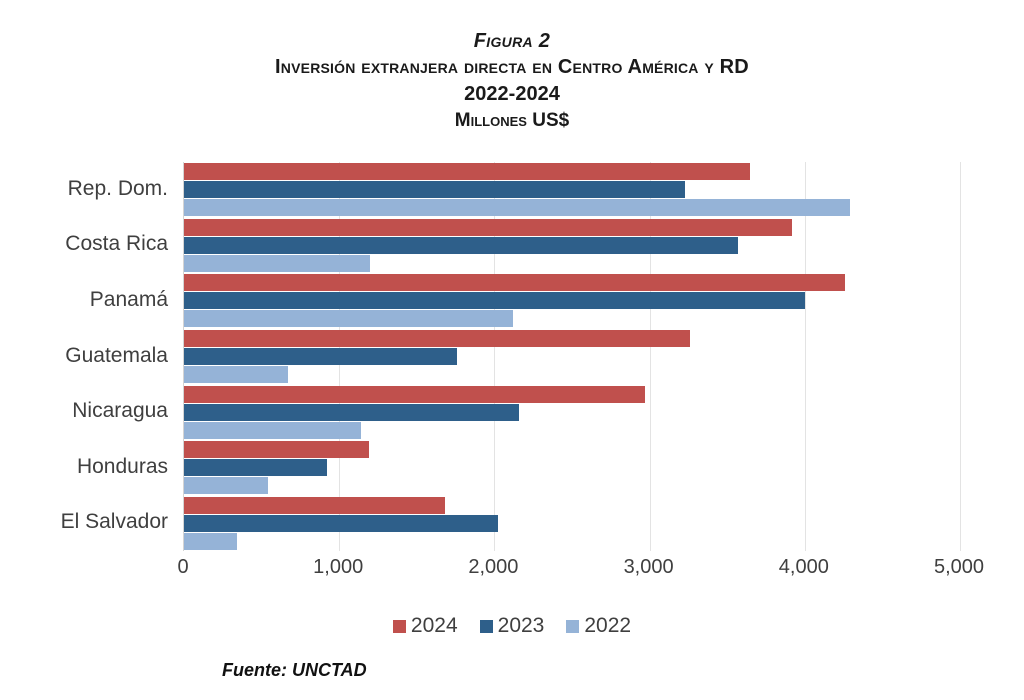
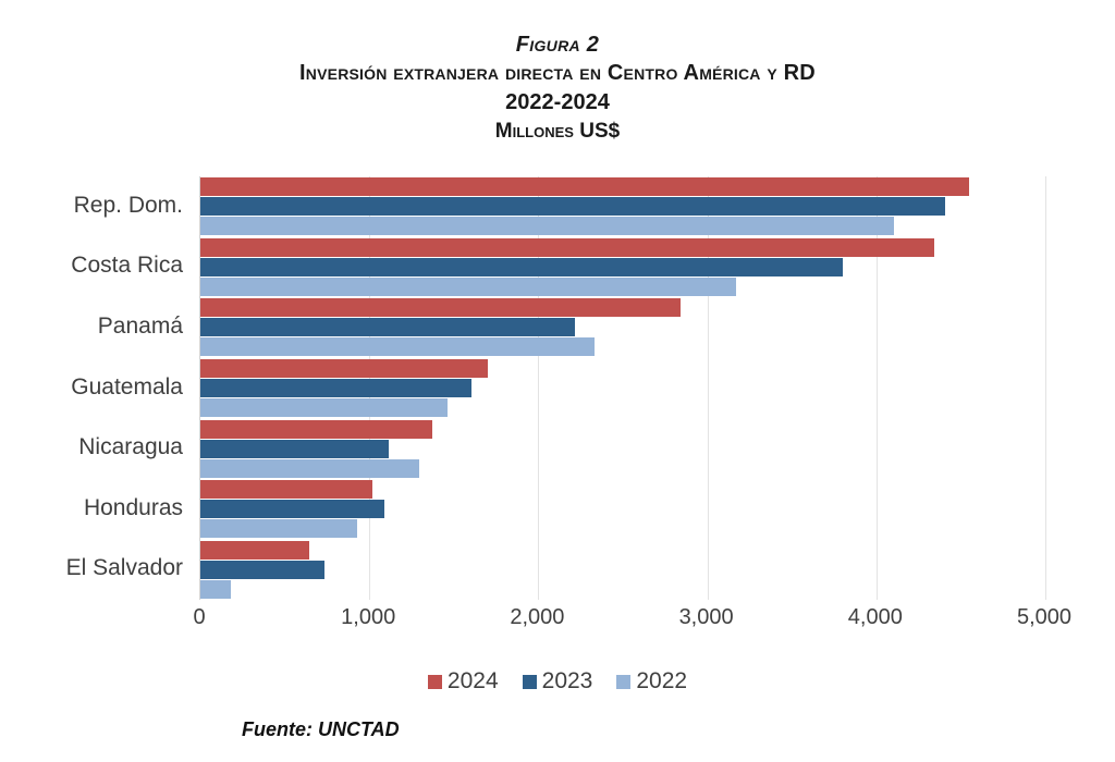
2024/Rep. Dom.: 3650 -> 4550
2023/Rep. Dom.: 3230 -> 4400
2022/Rep. Dom.: 4290 -> 4100
2024/Costa Rica: 3920 -> 4340
2023/Costa Rica: 3570 -> 3800
2022/Costa Rica: 1200 -> 3170
2024/Panamá: 4260 -> 2840
2023/Panamá: 4000 -> 2220
2022/Panamá: 2120 -> 2330
2024/Guatemala: 3260 -> 1700
2023/Guatemala: 1760 -> 1600
2022/Guatemala: 670 -> 1460
2024/Nicaragua: 2970 -> 1380
2023/Nicaragua: 2160 -> 1120
2022/Nicaragua: 1140 -> 1300
2024/Honduras: 1190 -> 1020
2023/Honduras: 920 -> 1090
2022/Honduras: 540 -> 930
2024/El Salvador: 1680 -> 640
2023/El Salvador: 2020 -> 740
2022/El Salvador: 340 -> 180
